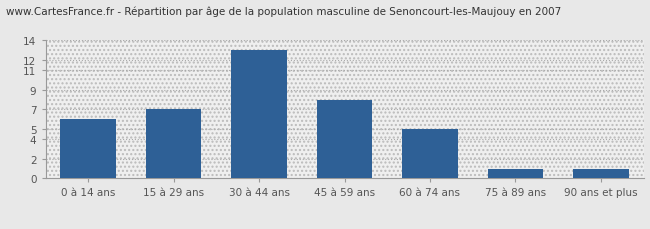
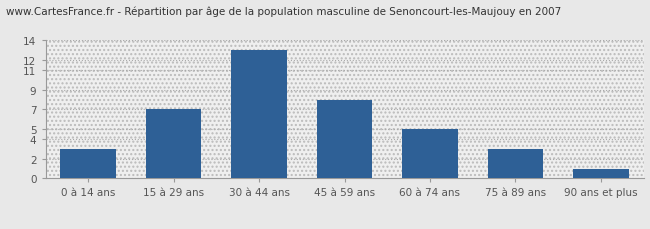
0 à 14 ans: 6 -> 3
75 à 89 ans: 1 -> 3
